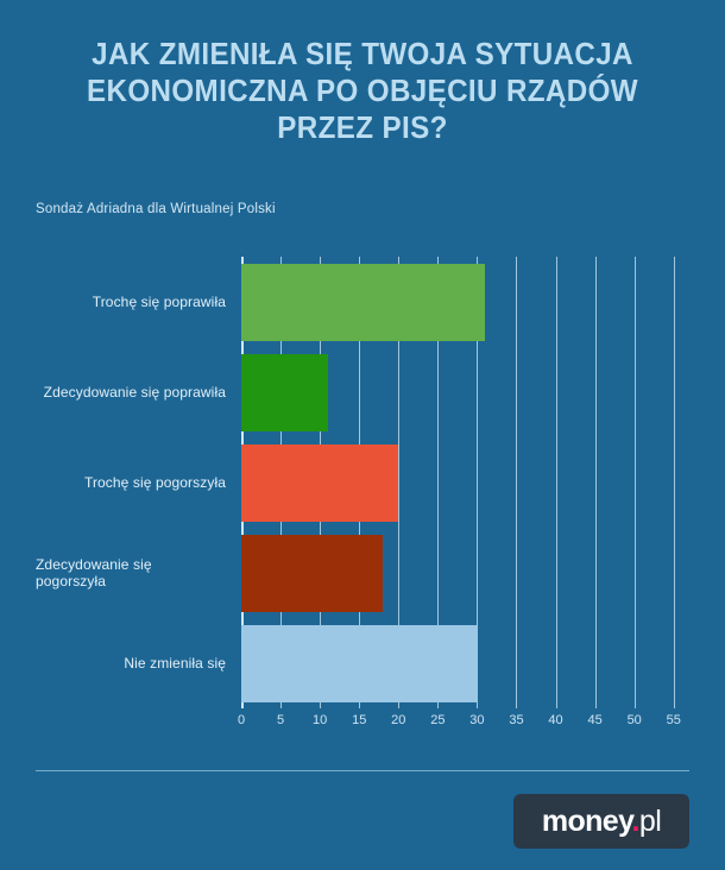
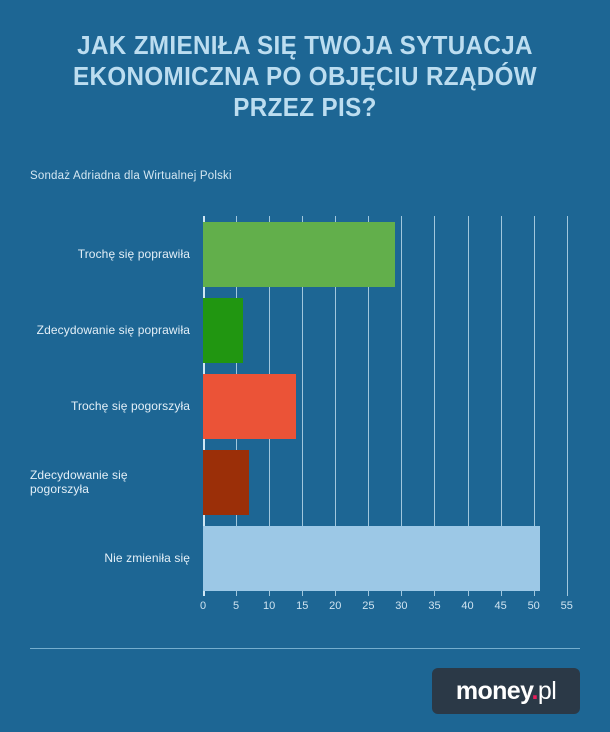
Trochę się poprawiła: 31 -> 29
Zdecydowanie się poprawiła: 11 -> 6
Trochę się pogorszyła: 20 -> 14
Zdecydowanie się pogorszyła: 18 -> 7
Nie zmieniła się: 30 -> 51
